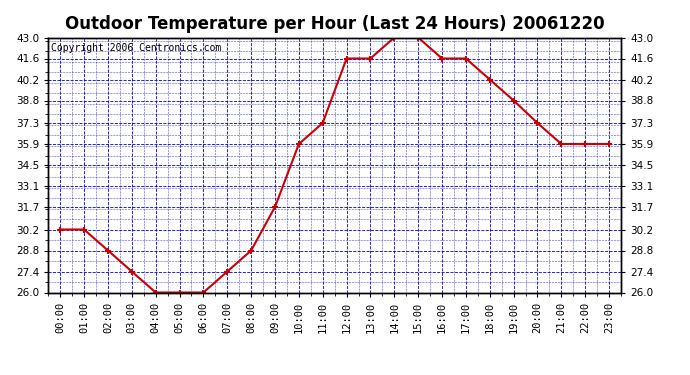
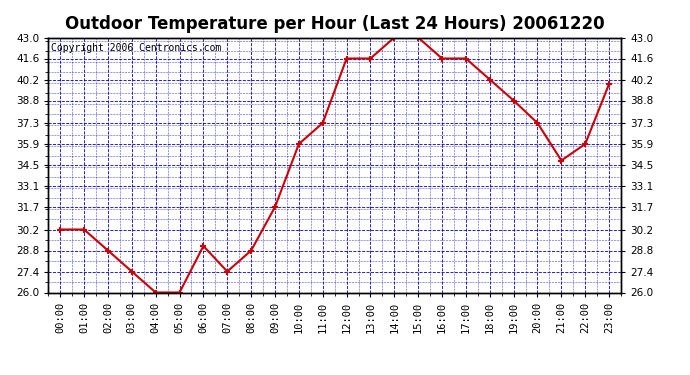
06:00: 26.0 -> 29.1
21:00: 35.9 -> 34.8
23:00: 35.9 -> 39.9
